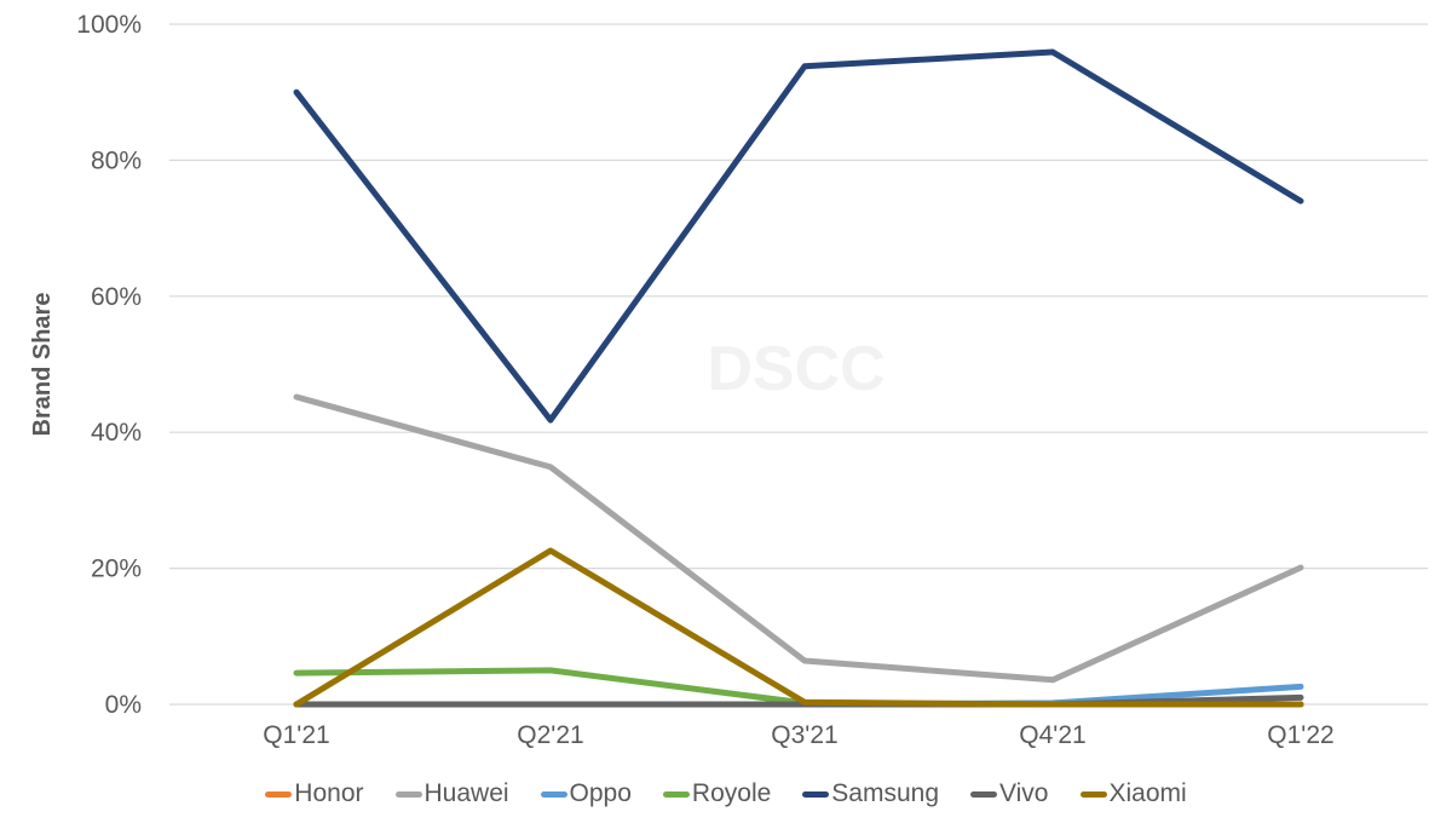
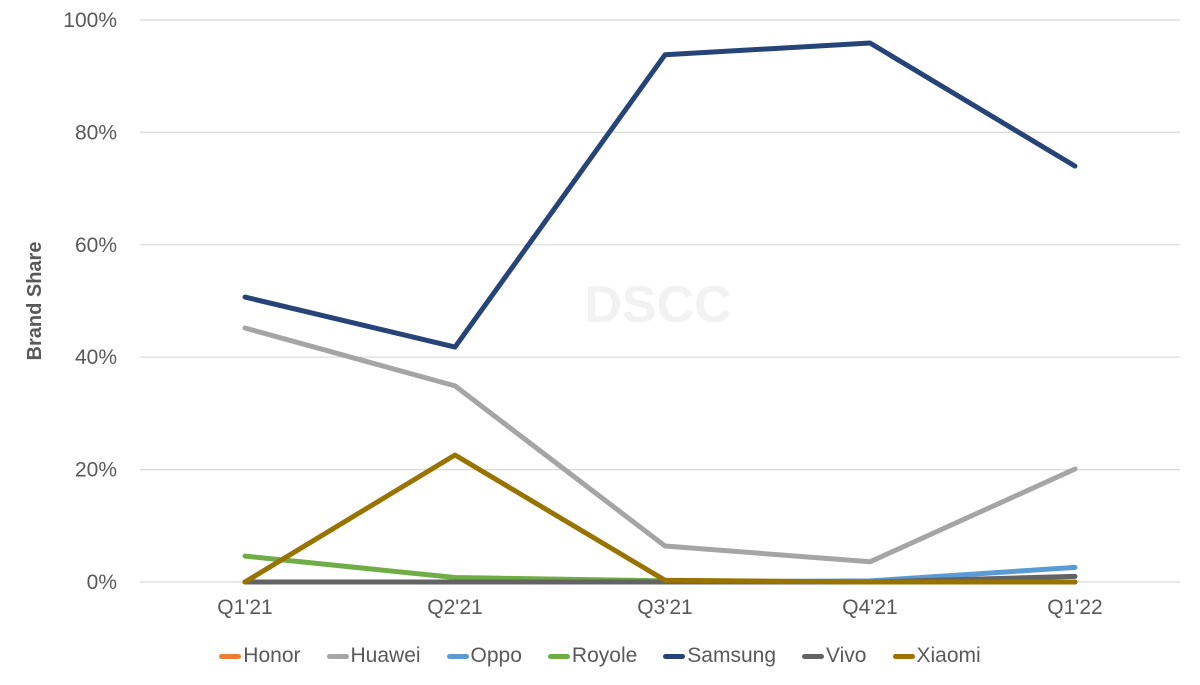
Samsung/Q1'21: 90% -> 51%
Royole/Q2'21: 5% -> 1%
